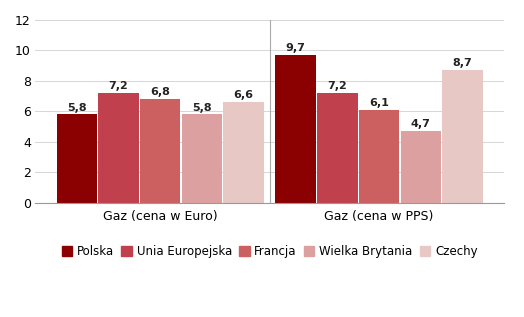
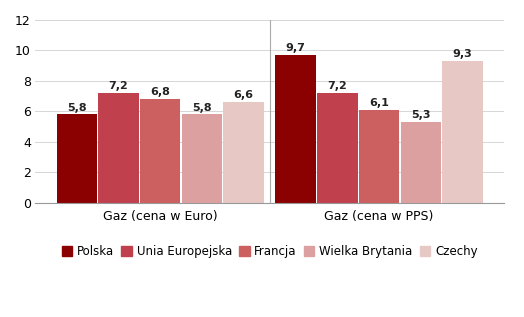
Wielka Brytania/Gaz (cena w PPS): 4,7 -> 5,3
Czechy/Gaz (cena w PPS): 8,7 -> 9,3
